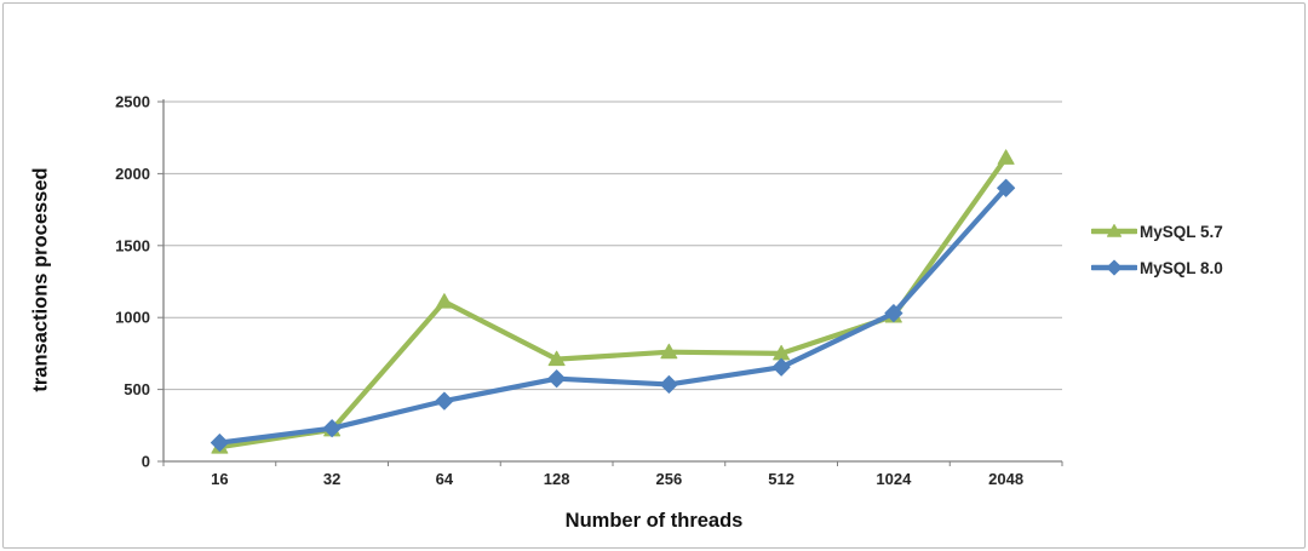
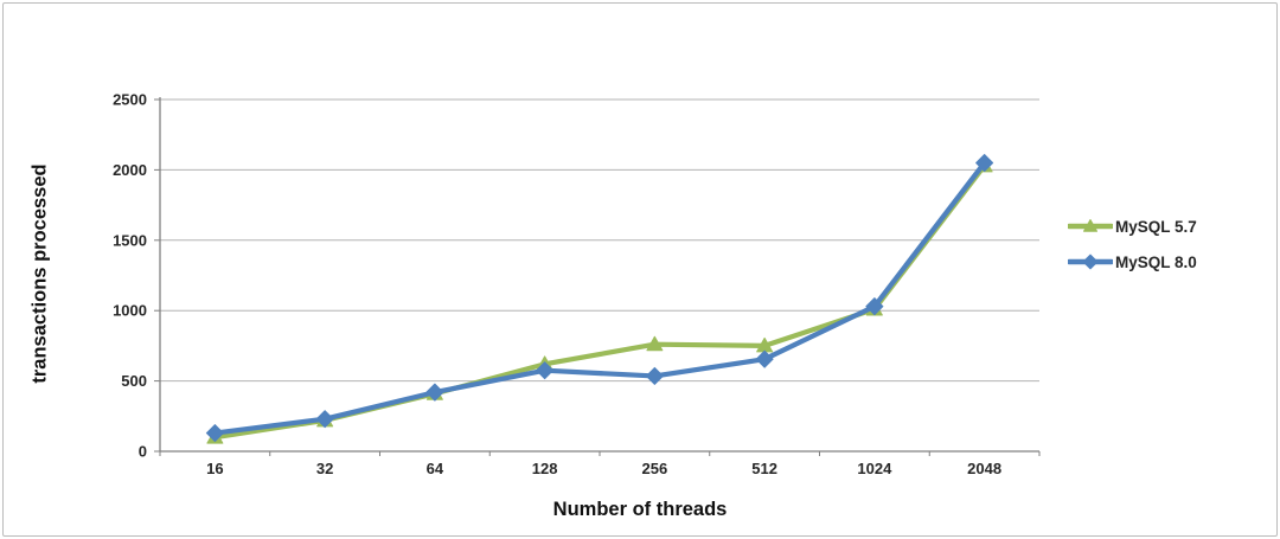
MySQL 5.7/64: 1110 -> 410
MySQL 5.7/128: 710 -> 620
MySQL 5.7/2048: 2110 -> 2030
MySQL 8.0/2048: 1900 -> 2050
